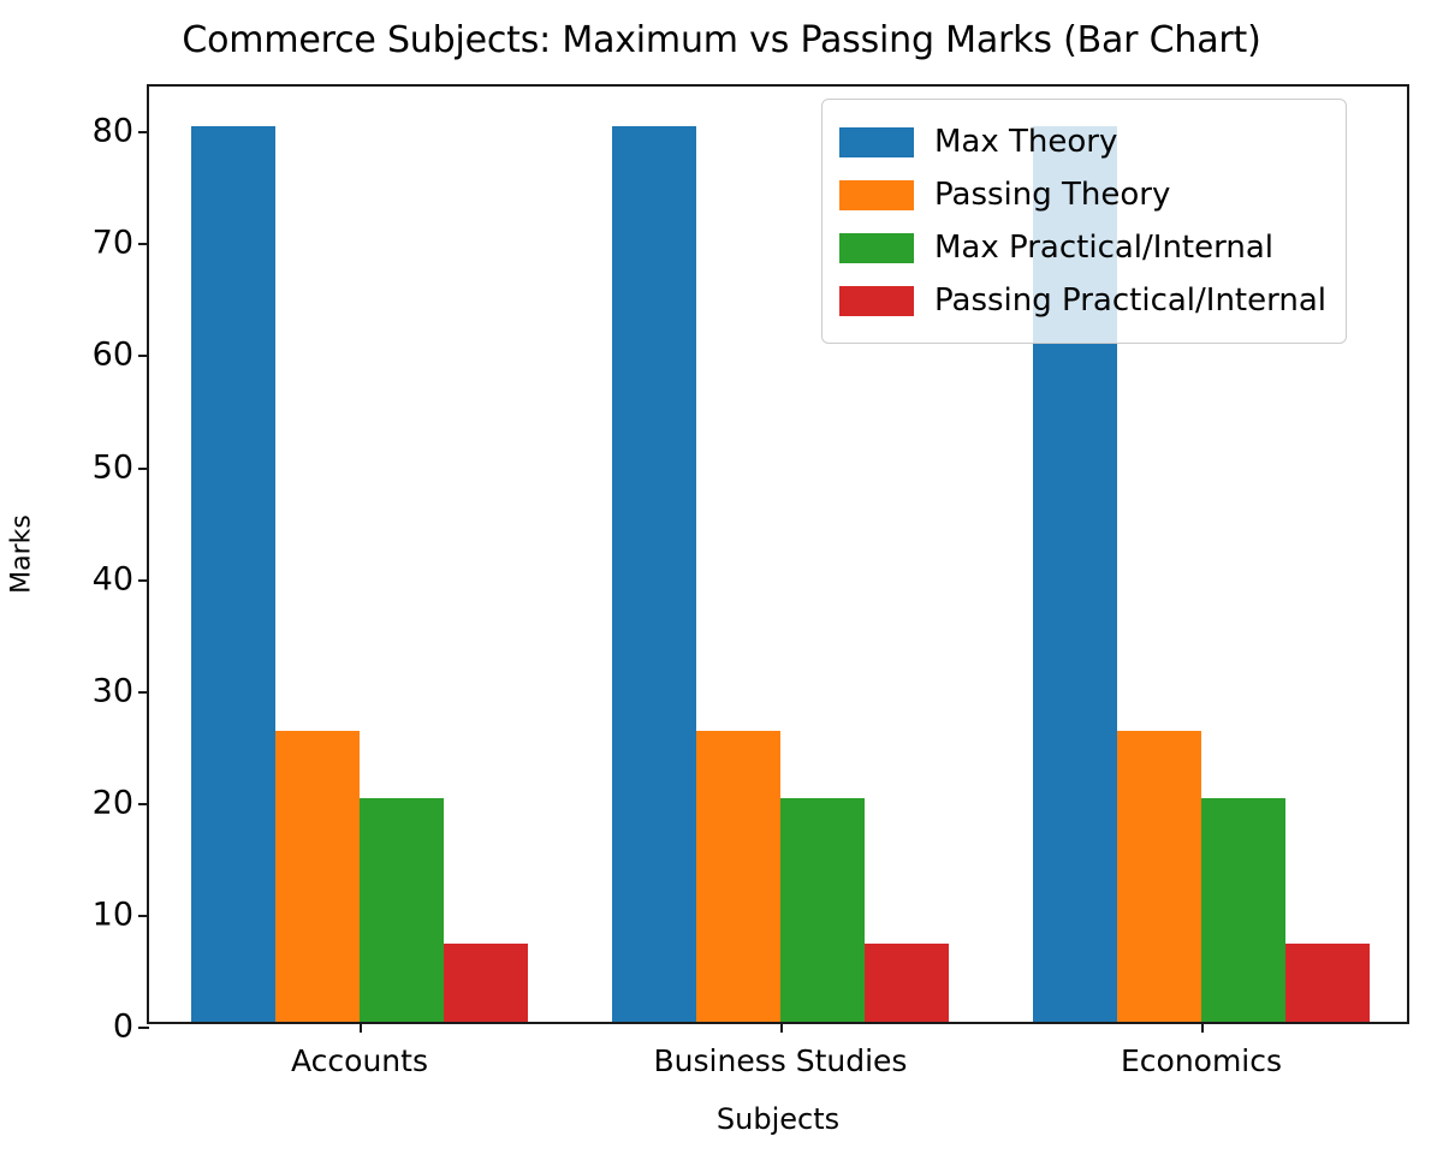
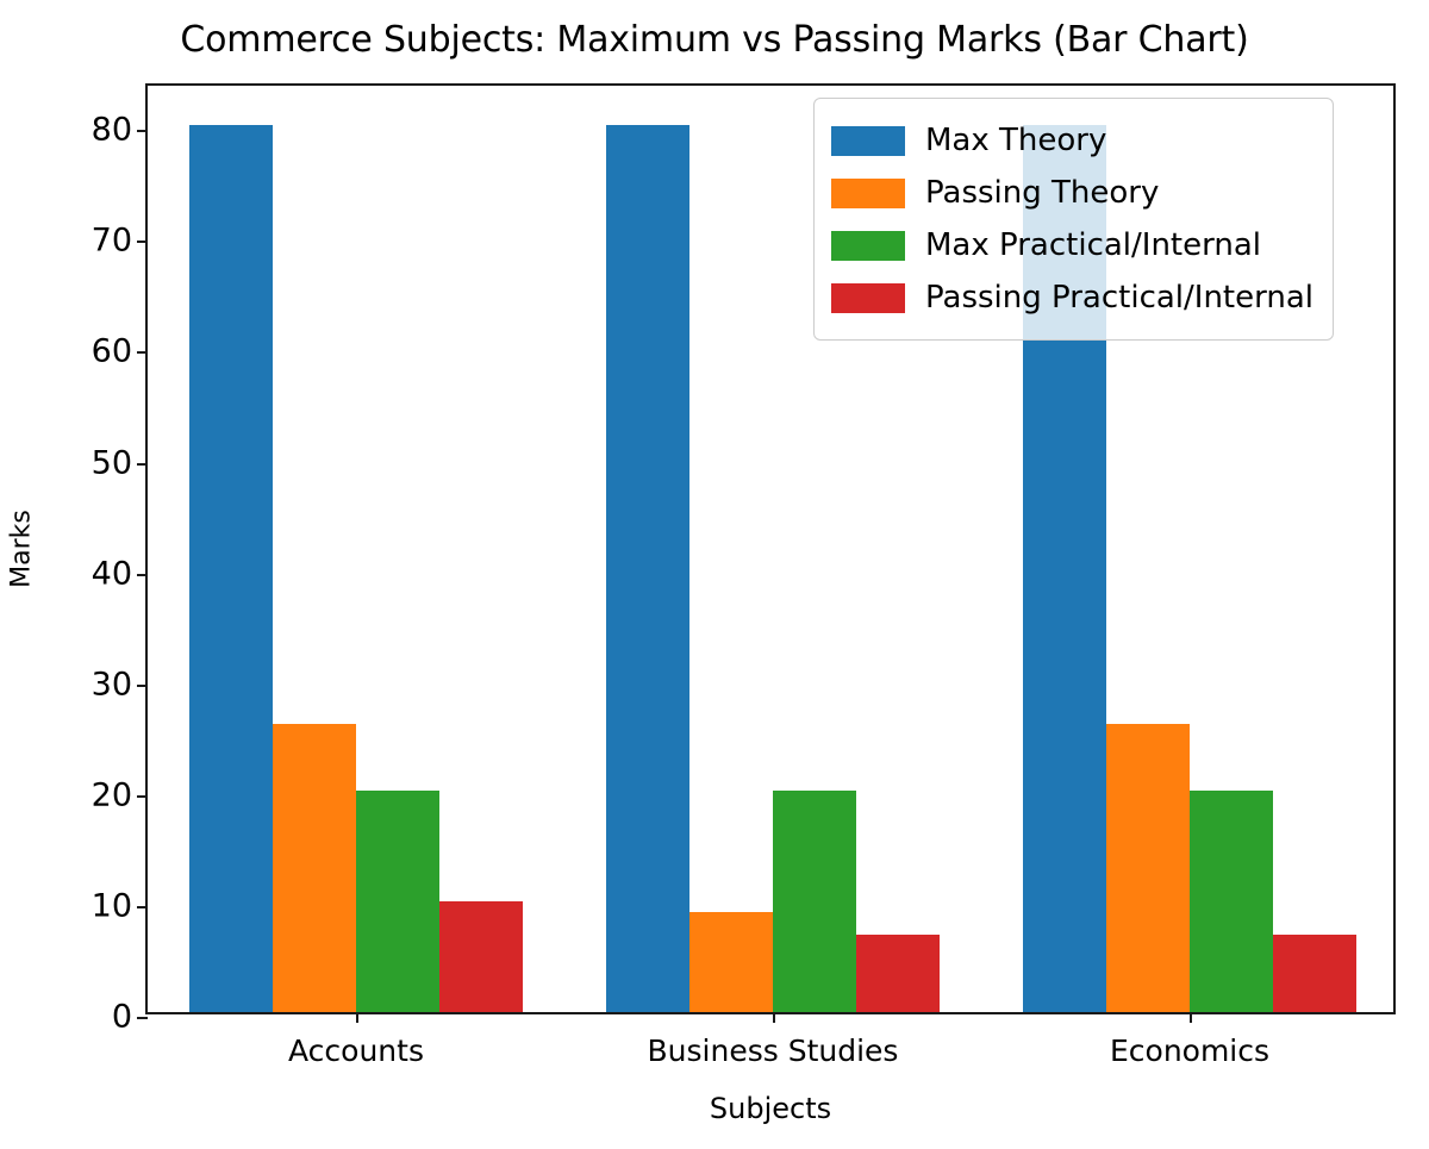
Passing Practical/Internal/Accounts: 7 -> 10
Passing Theory/Business Studies: 26 -> 9
